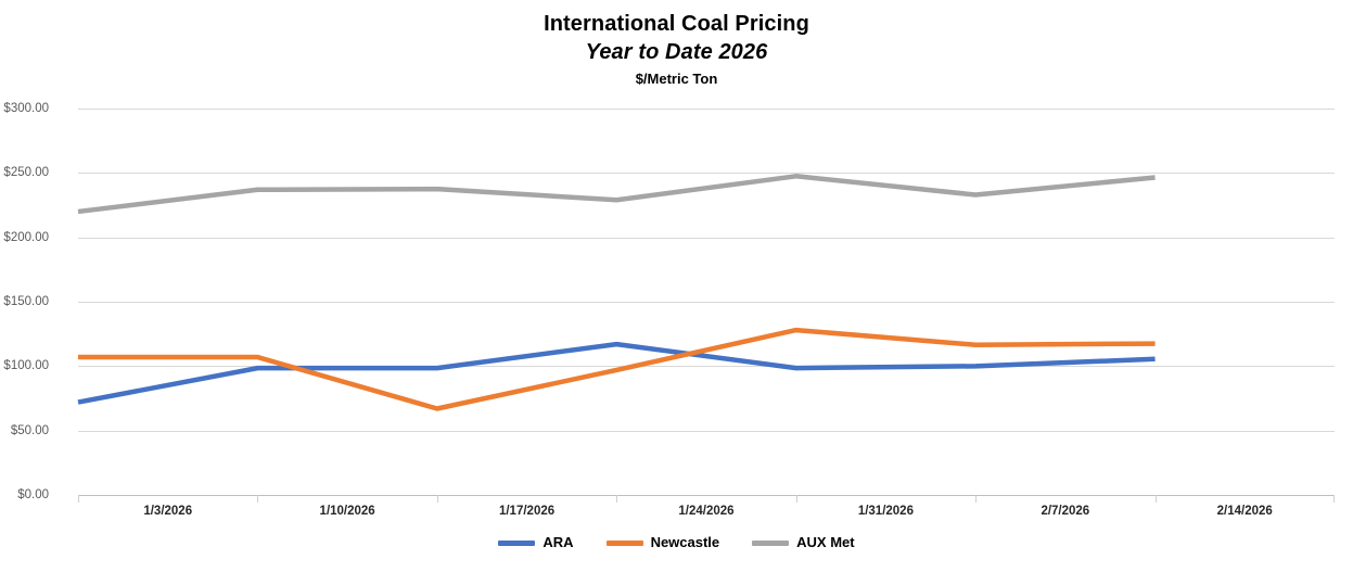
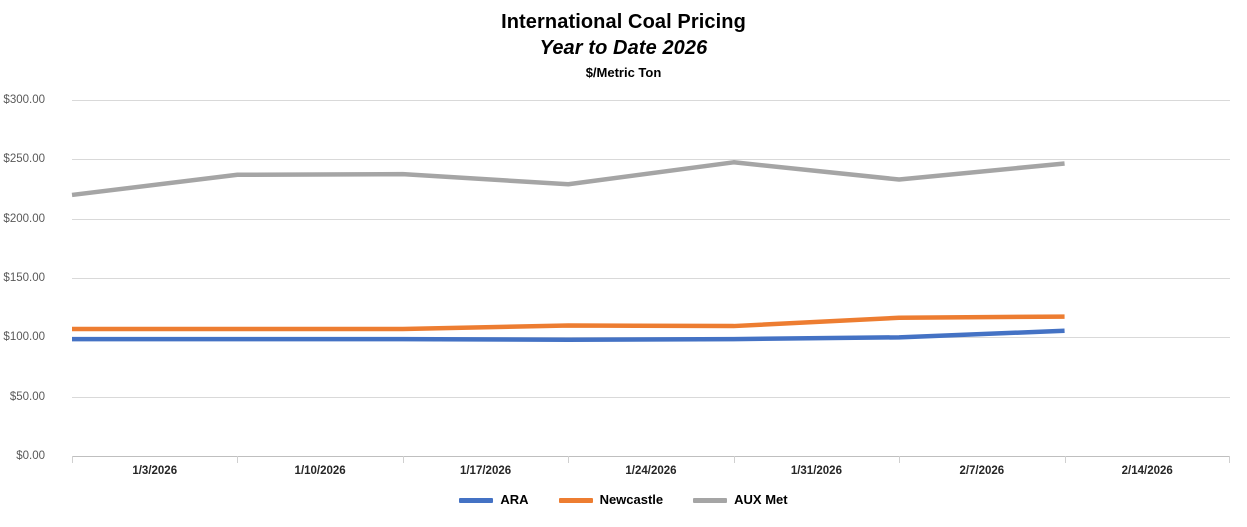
ARA/1/3/2026: $72 -> $98
Newcastle/1/17/2026: $67 -> $107
ARA/1/24/2026: $117 -> $98
Newcastle/1/24/2026: $97 -> $110
Newcastle/1/31/2026: $128 -> $110
